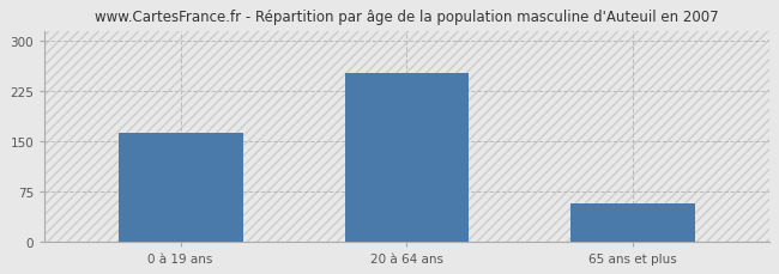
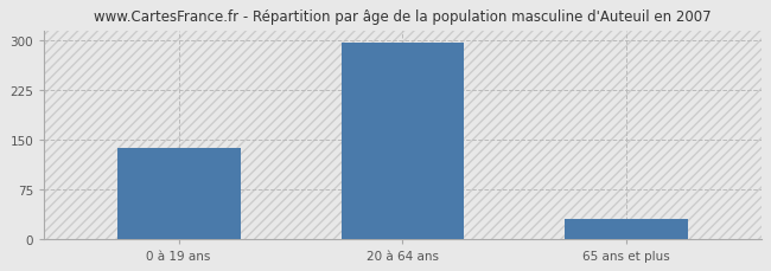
0 à 19 ans: 162 -> 137
20 à 64 ans: 252 -> 296
65 ans et plus: 56 -> 30
